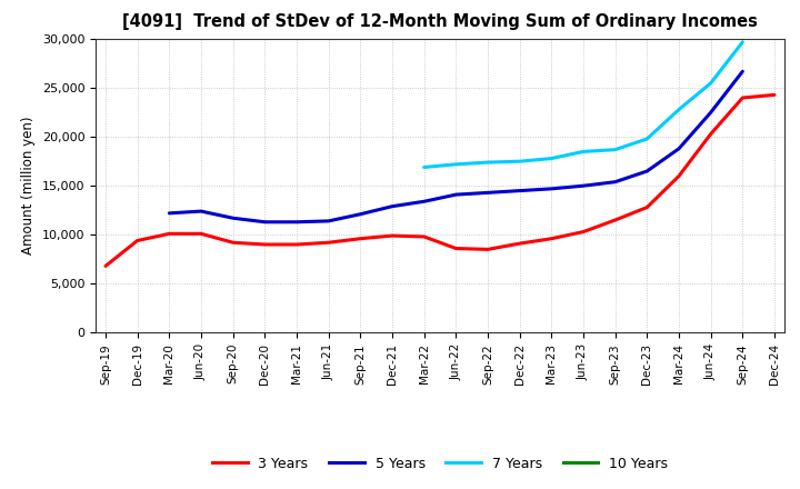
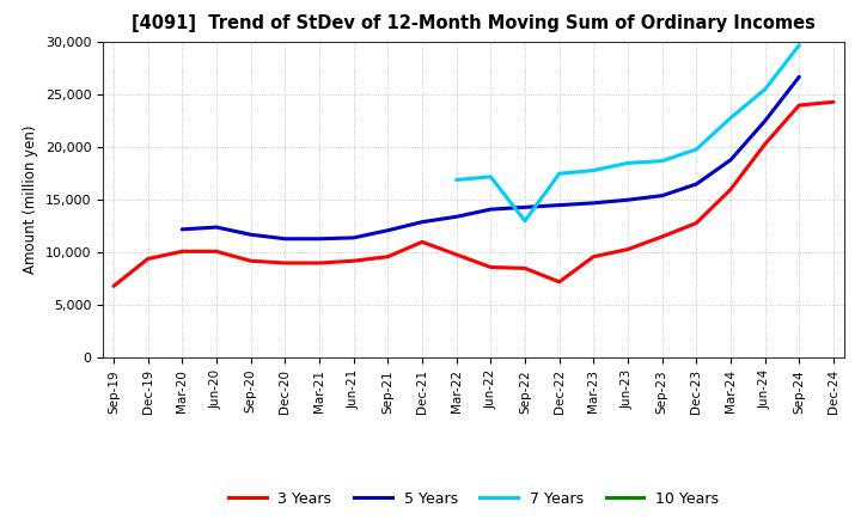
3 Years/Dec-21: 9,900 -> 11,000
7 Years/Sep-22: 17,400 -> 13,000
3 Years/Dec-22: 9,100 -> 7,200
